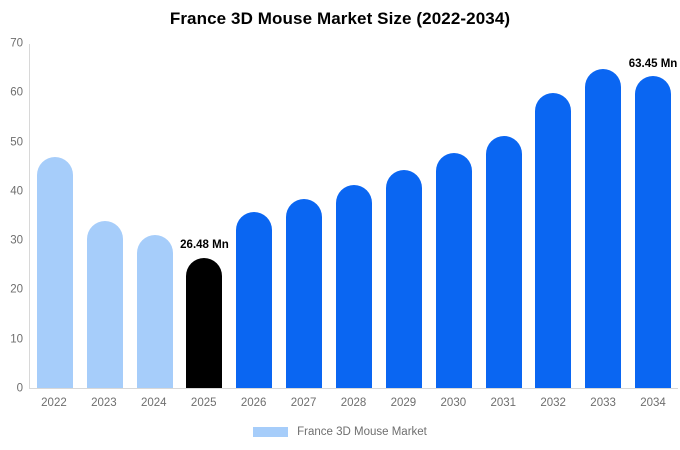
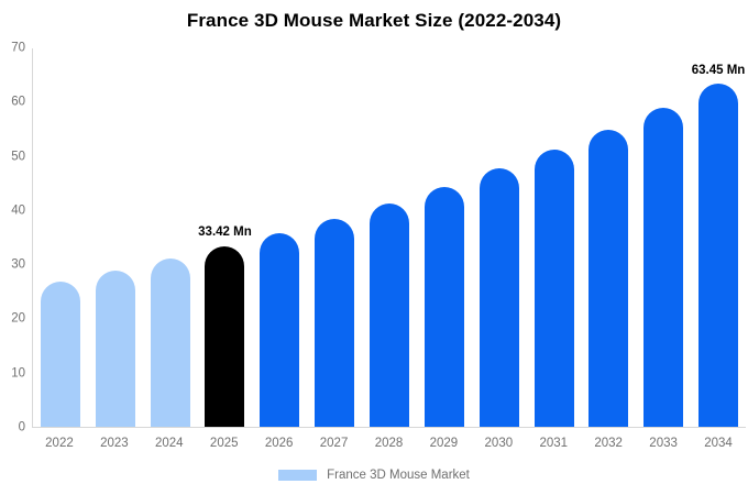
2022: 47 -> 27
2023: 34 -> 29
2025: 26.48 -> 33.42
2032: 60 -> 55
2033: 65 -> 59
